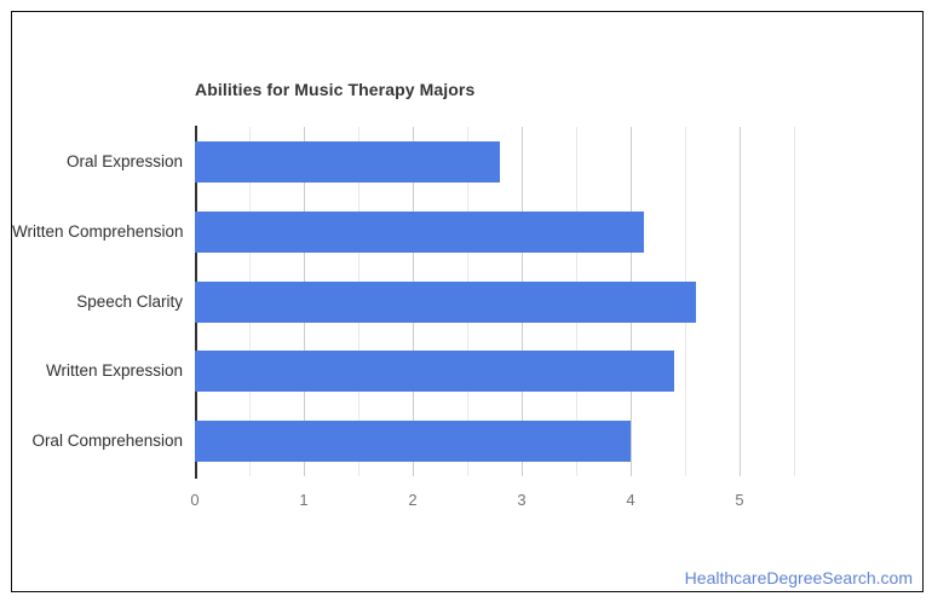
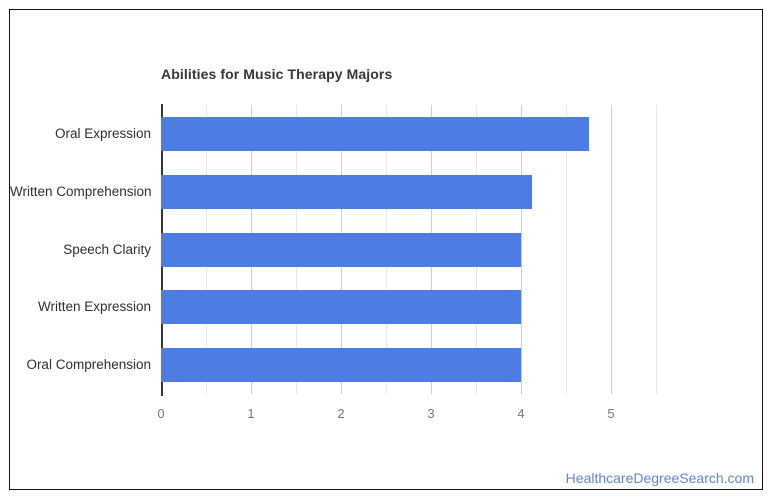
Oral Expression: 2.8 -> 4.8
Speech Clarity: 4.6 -> 4.0
Written Expression: 4.4 -> 4.0
